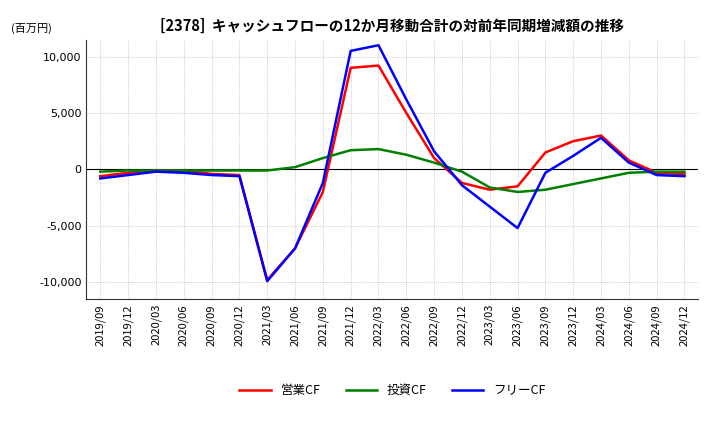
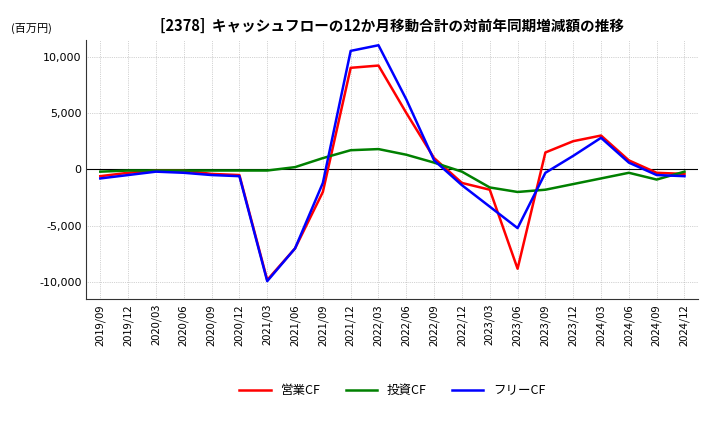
フリーCF/2022/09: 1,600 -> 800
営業CF/2023/06: -1,500 -> -8,800
投資CF/2024/09: -200 -> -900
